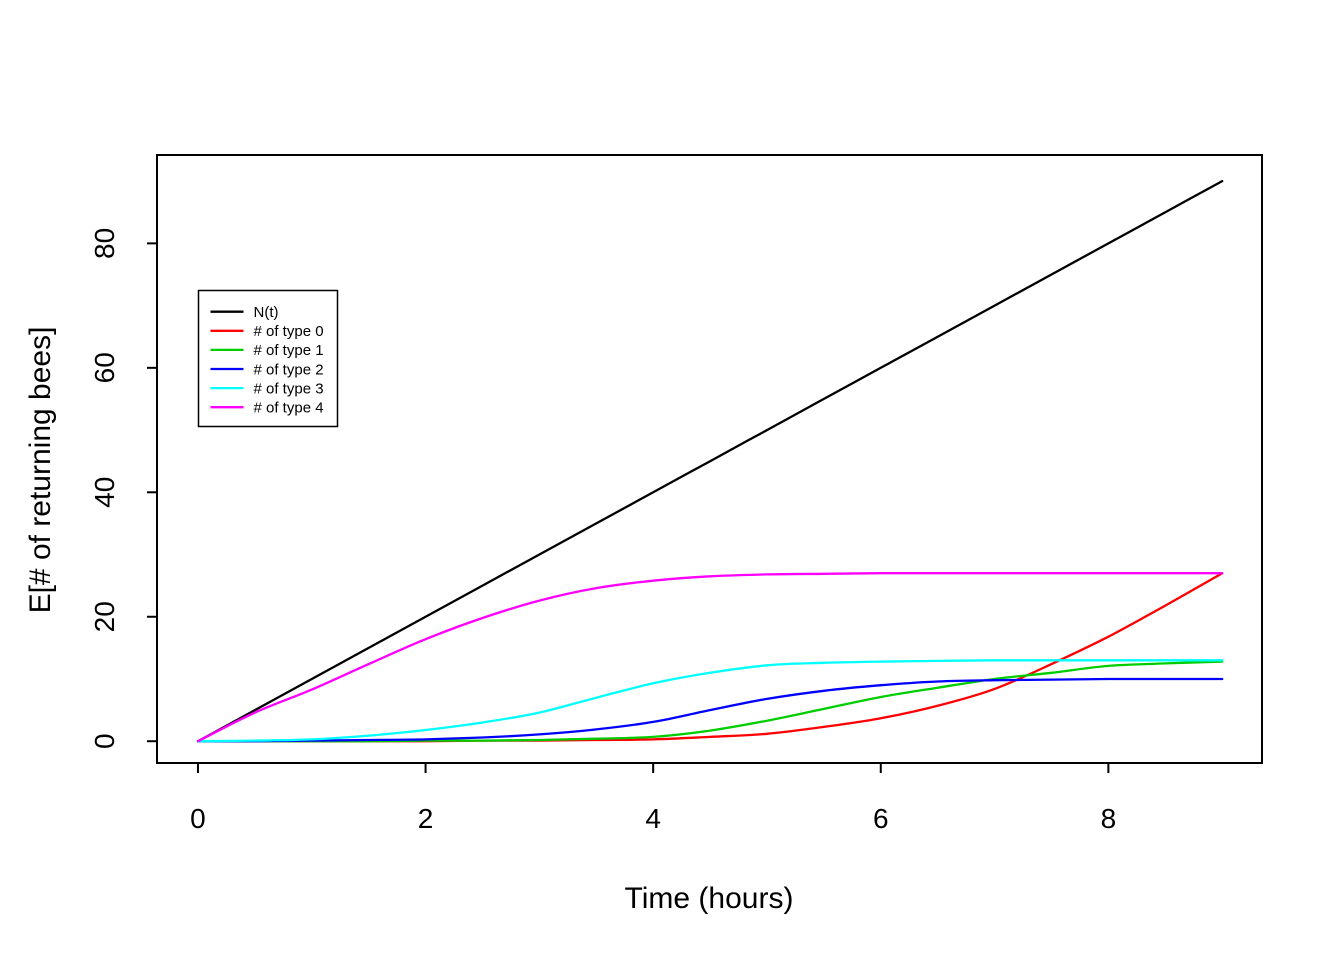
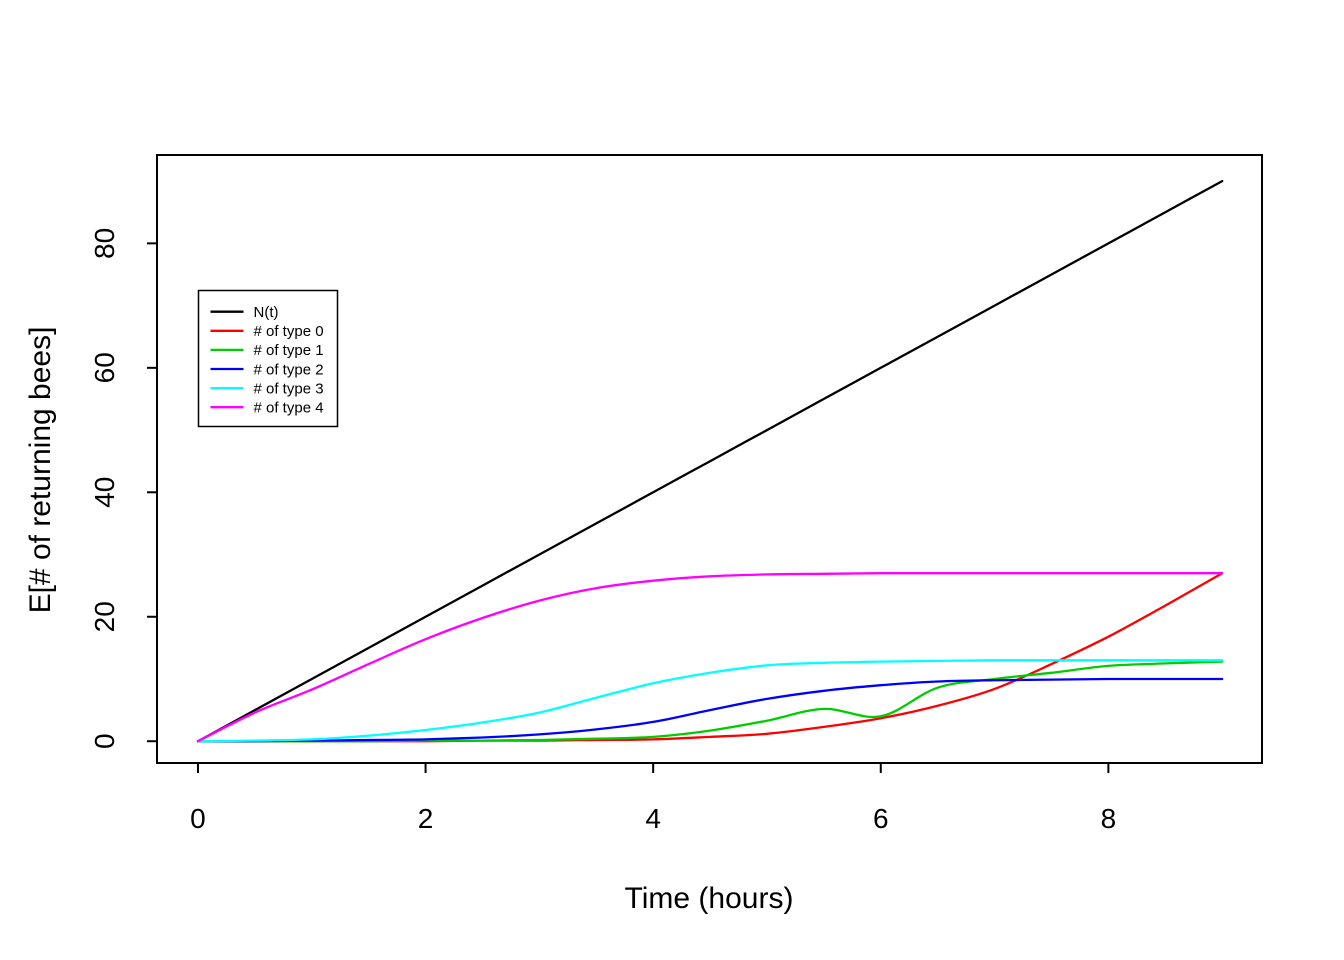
# of type 1/6: 7 -> 4
